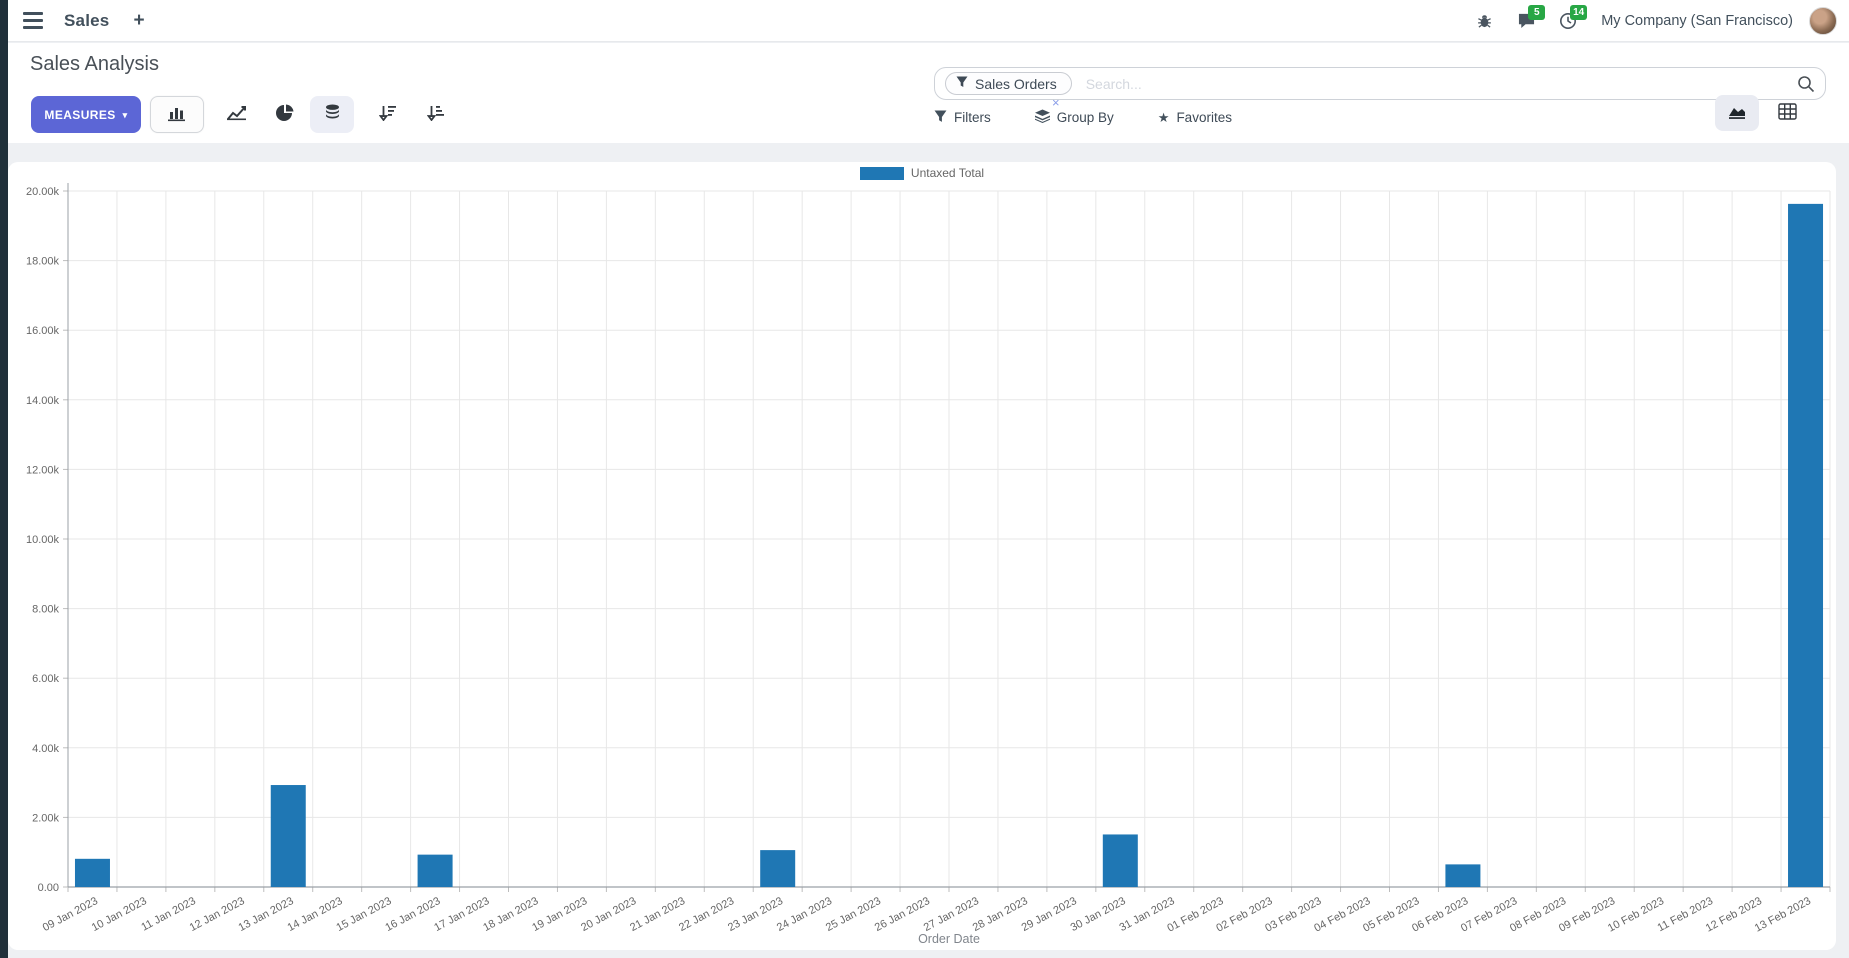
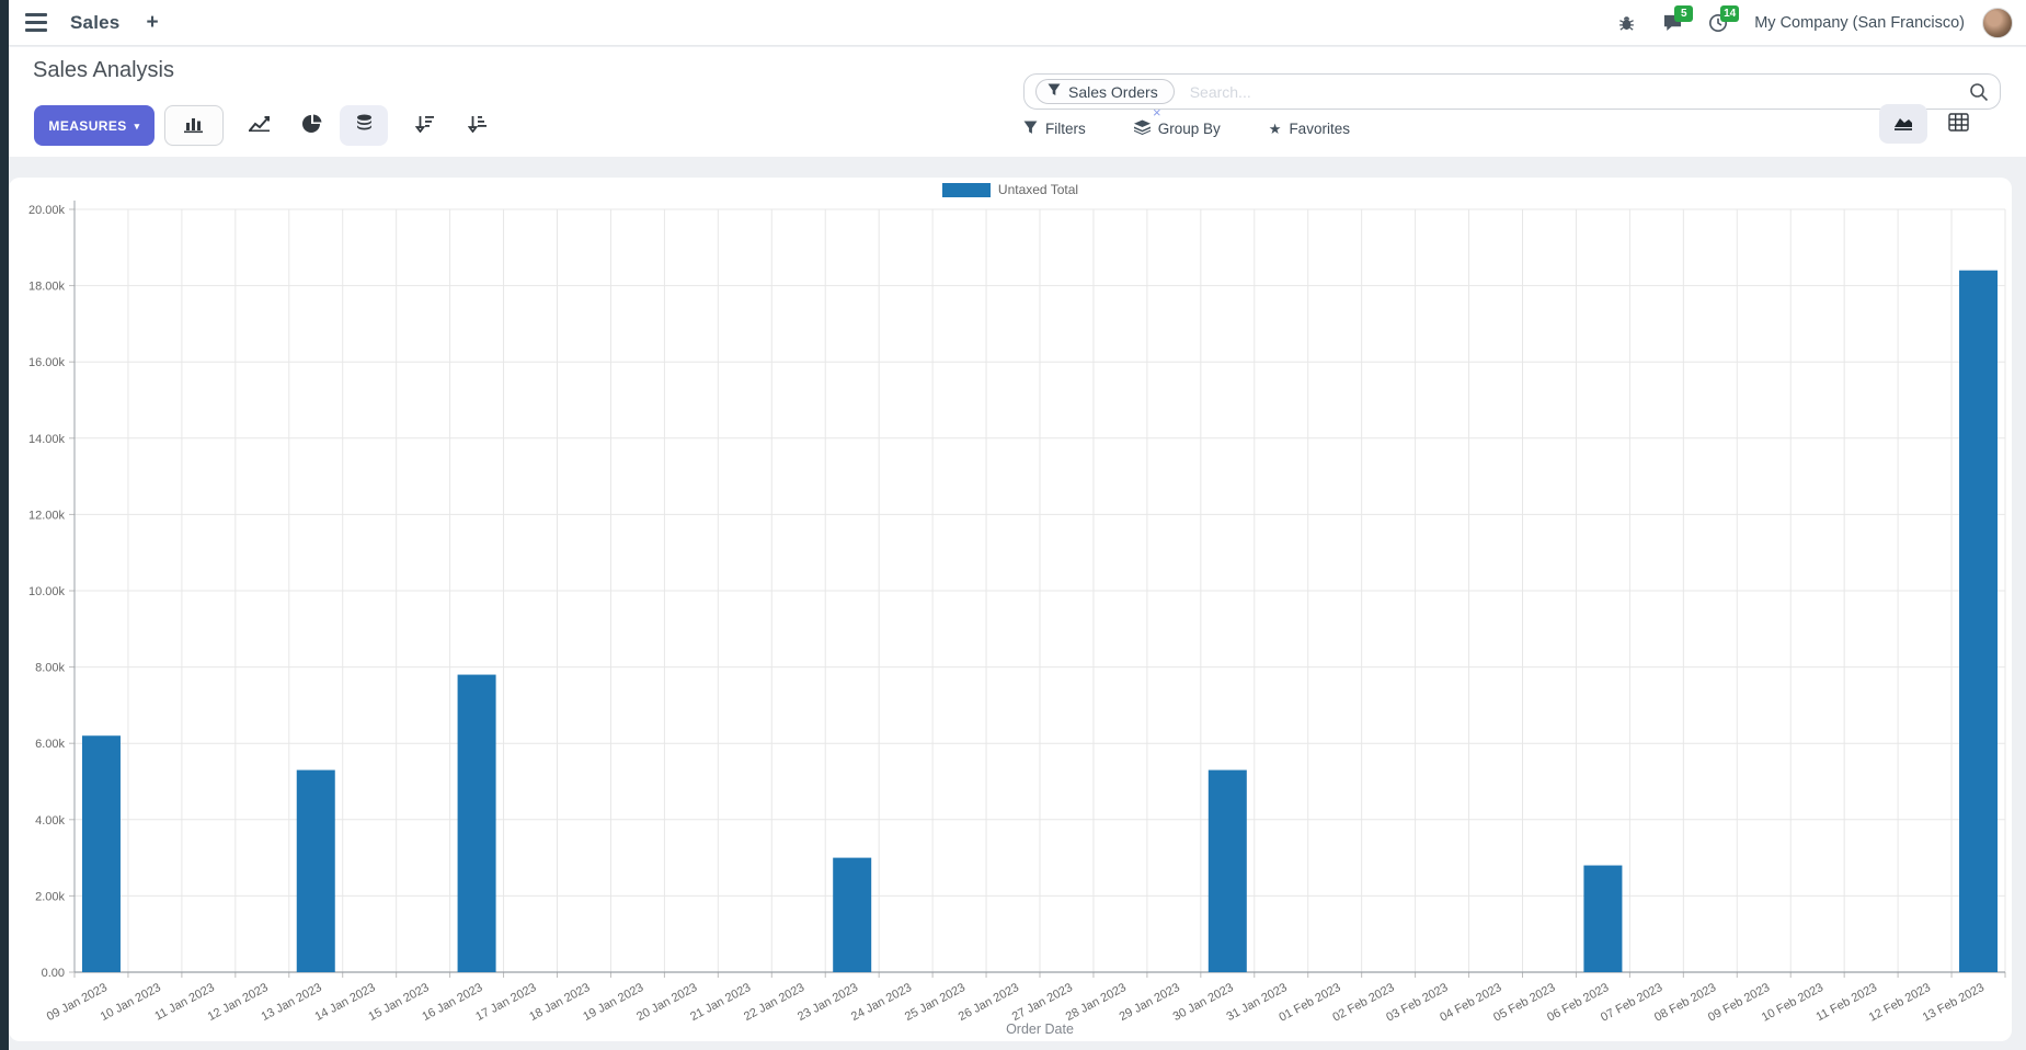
09 Jan 2023: 0.8k -> 6.2k
13 Jan 2023: 2.9k -> 5.3k
16 Jan 2023: 0.9k -> 7.8k
23 Jan 2023: 1.1k -> 3.0k
30 Jan 2023: 1.5k -> 5.3k
06 Feb 2023: 0.6k -> 2.8k
13 Feb 2023: 19.6k -> 18.4k
